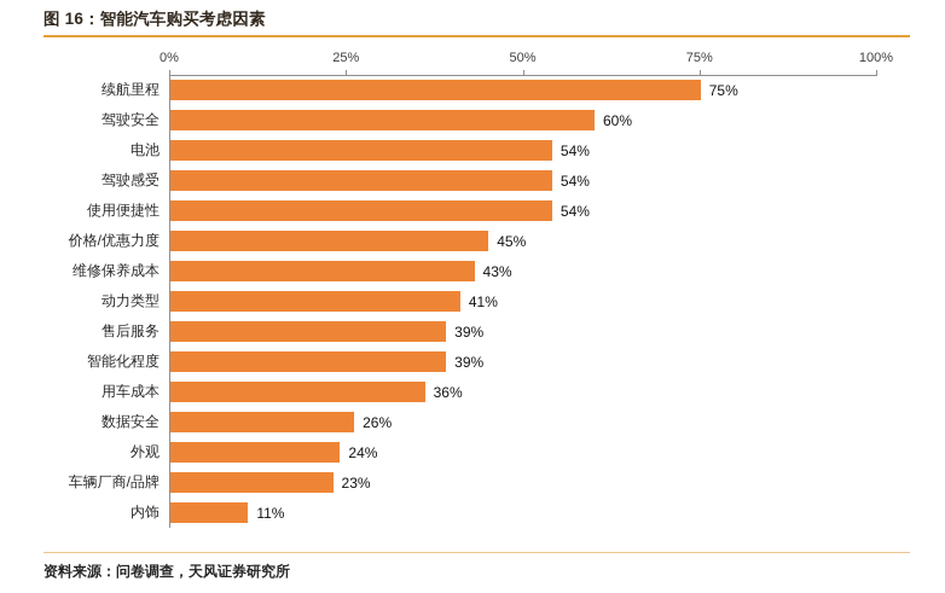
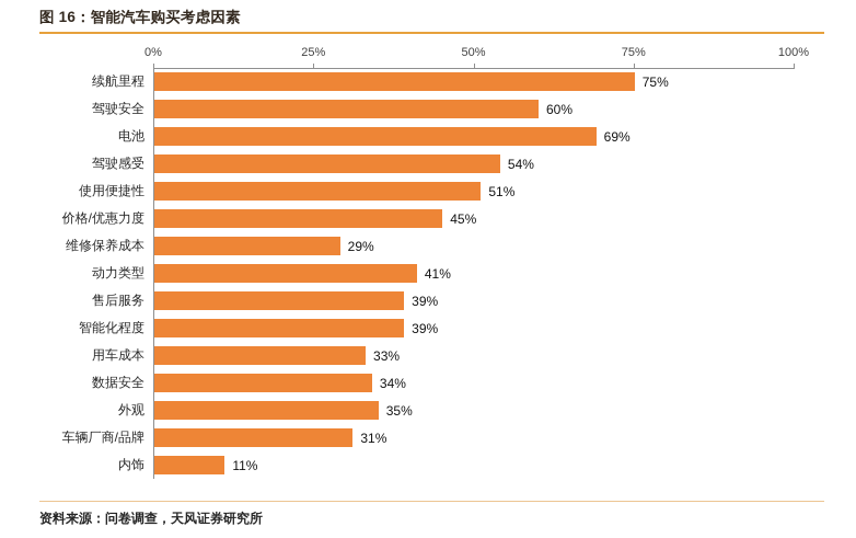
电池: 54% -> 69%
使用便捷性: 54% -> 51%
维修保养成本: 43% -> 29%
用车成本: 36% -> 33%
数据安全: 26% -> 34%
外观: 24% -> 35%
车辆厂商/品牌: 23% -> 31%
